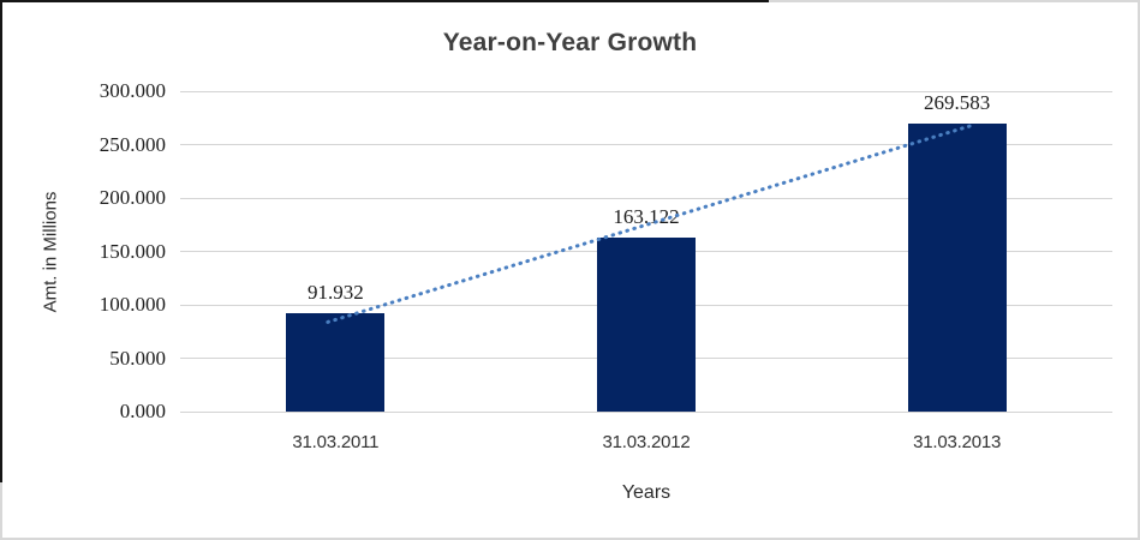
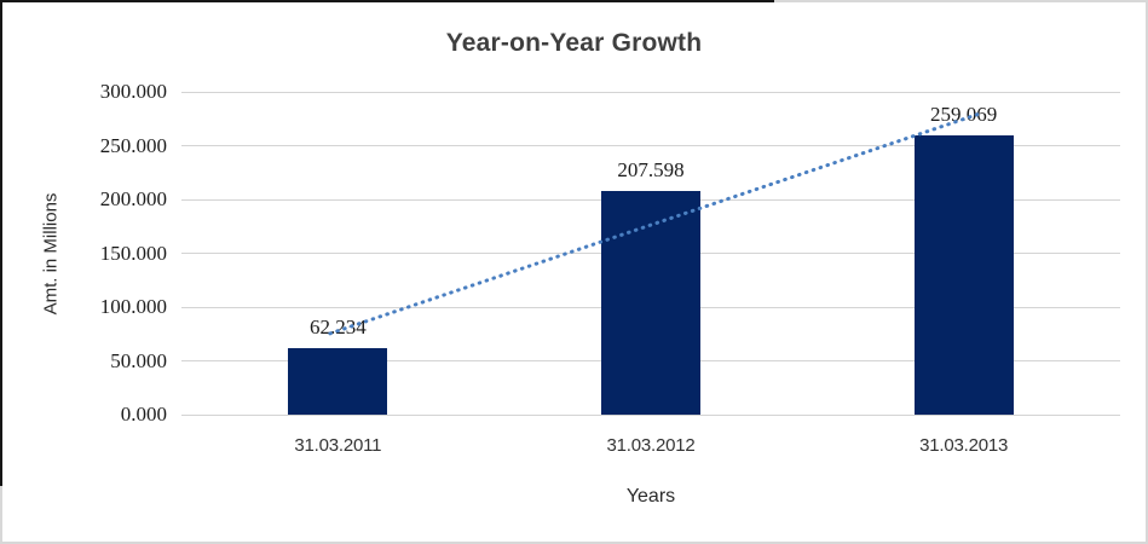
31.03.2011: 91.932 -> 62.234
31.03.2012: 163.122 -> 207.598
31.03.2013: 269.583 -> 259.069
